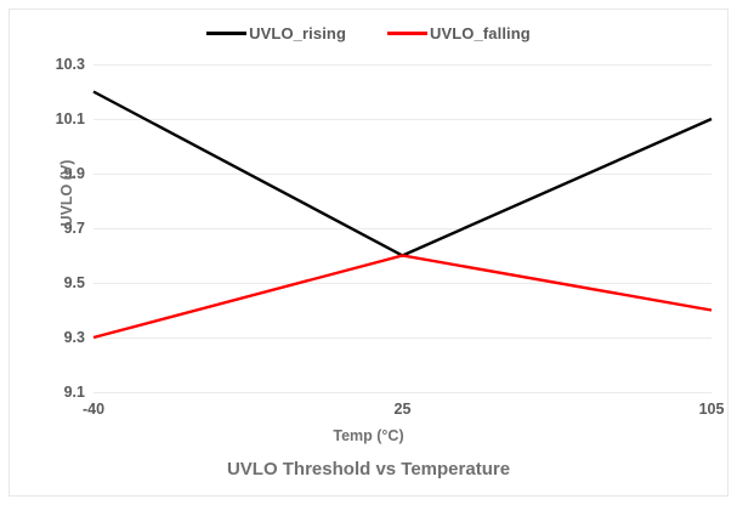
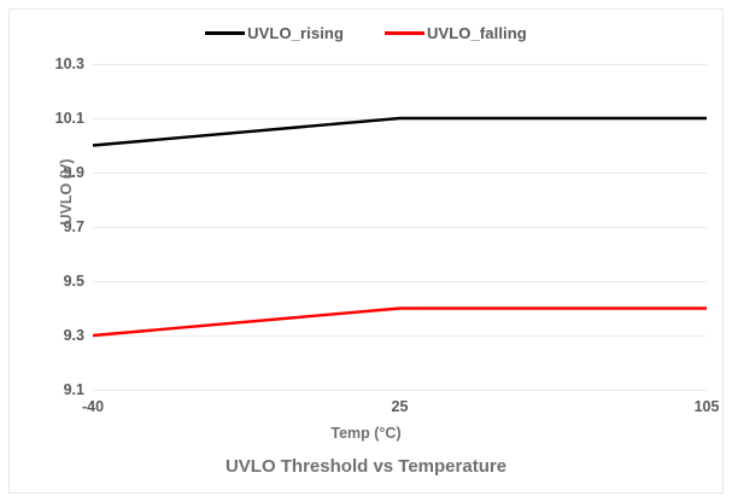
UVLO_rising/-40: 10.2 -> 10.0
UVLO_rising/25: 9.6 -> 10.1
UVLO_falling/25: 9.6 -> 9.4
